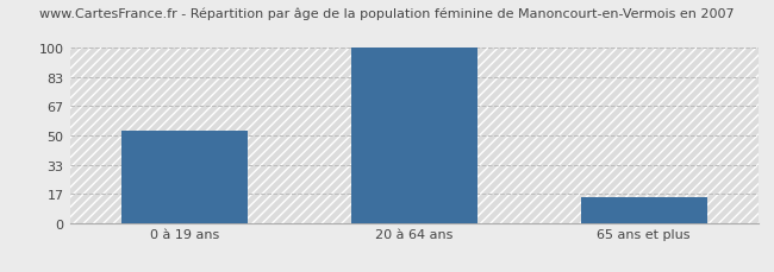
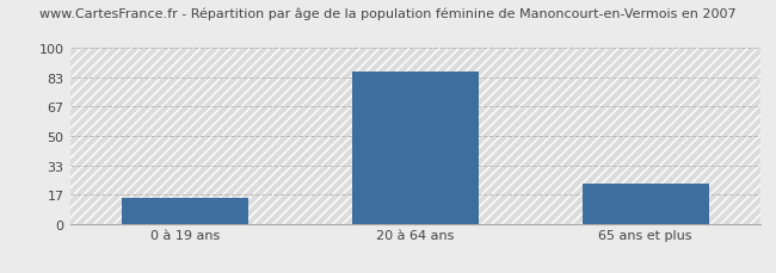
0 à 19 ans: 53 -> 15
20 à 64 ans: 100 -> 87
65 ans et plus: 15 -> 23
